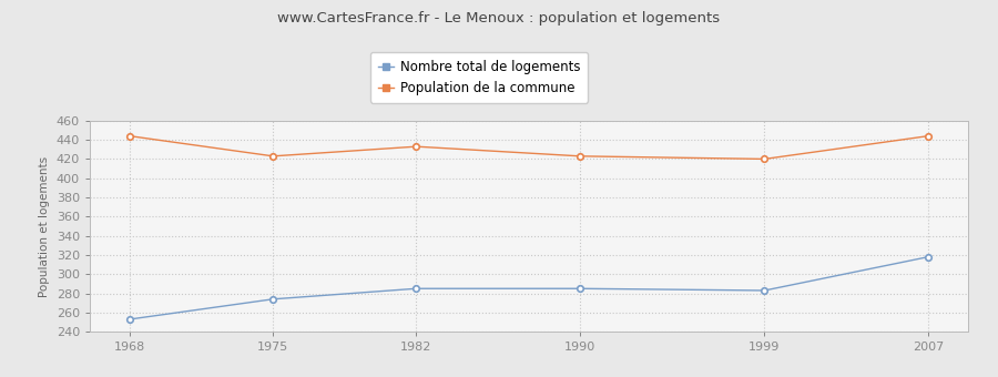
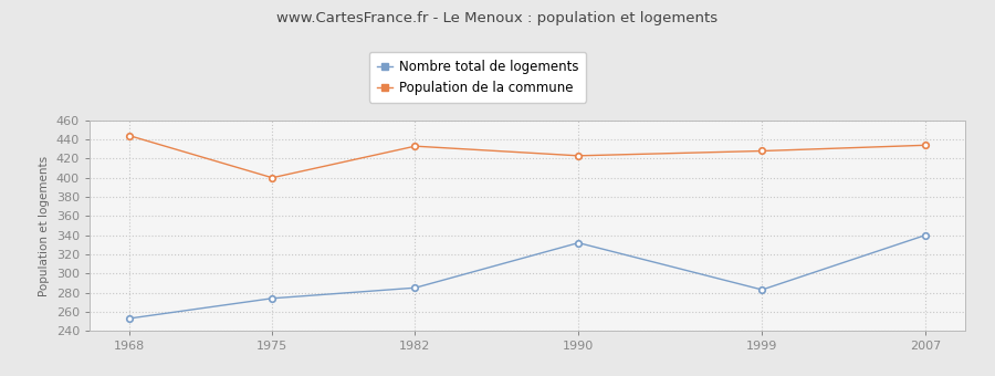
Population de la commune/1975: 423 -> 400
Nombre total de logements/1990: 285 -> 332
Population de la commune/1999: 420 -> 428
Nombre total de logements/2007: 318 -> 340
Population de la commune/2007: 444 -> 434
